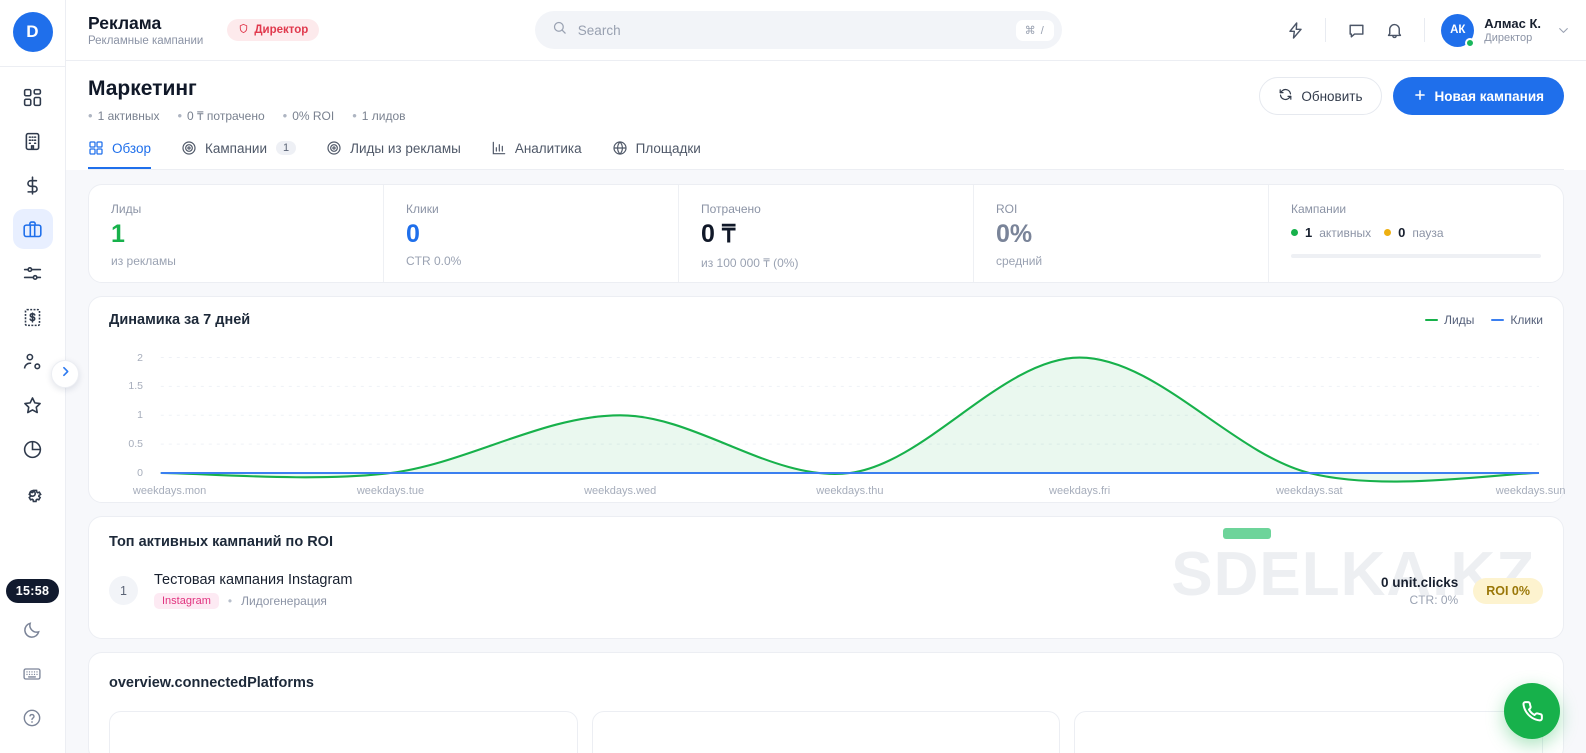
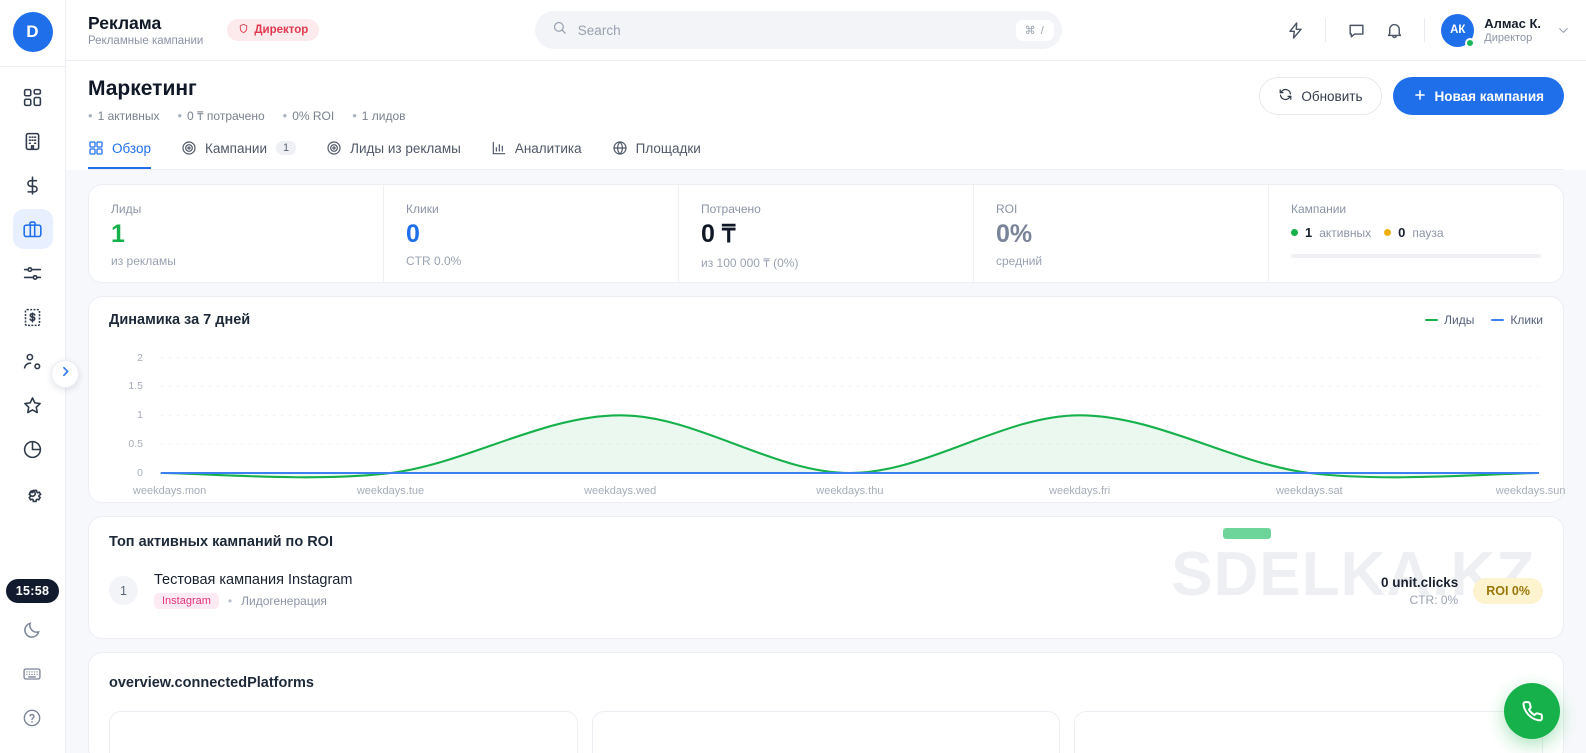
Лиды/weekdays.fri: 2 -> 1
